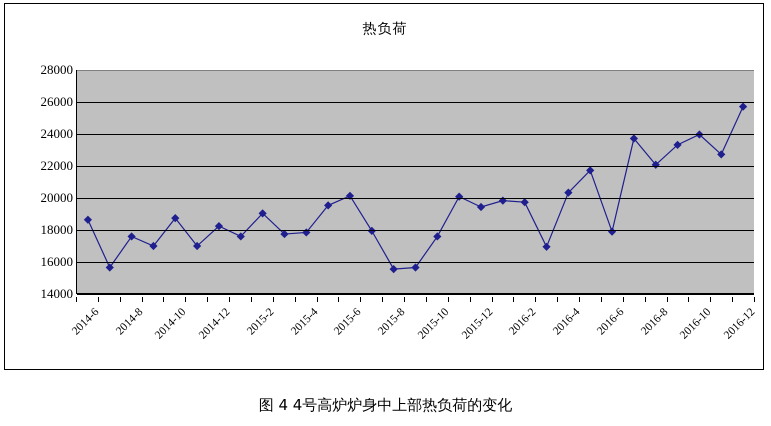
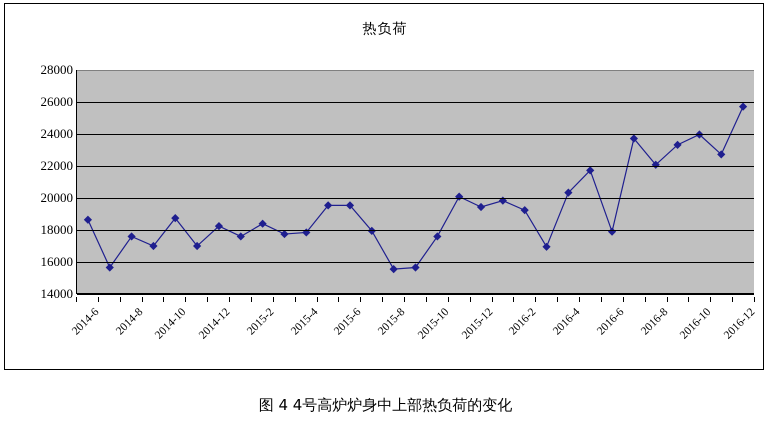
2015-2: 19000 -> 18400
2015-6: 20100 -> 19500
2016-2: 19700 -> 19200
